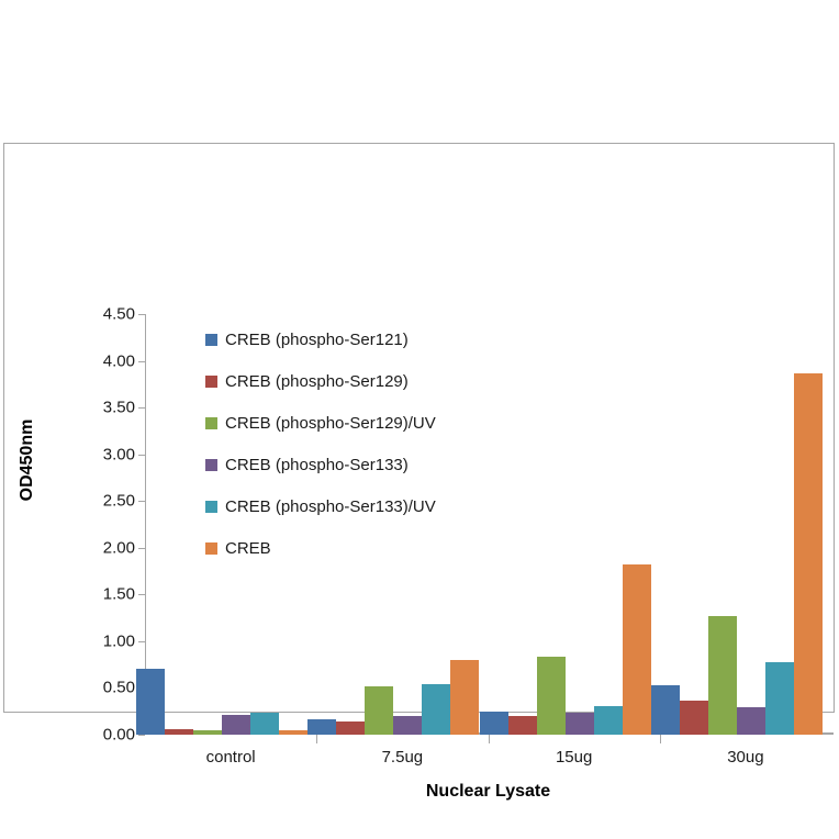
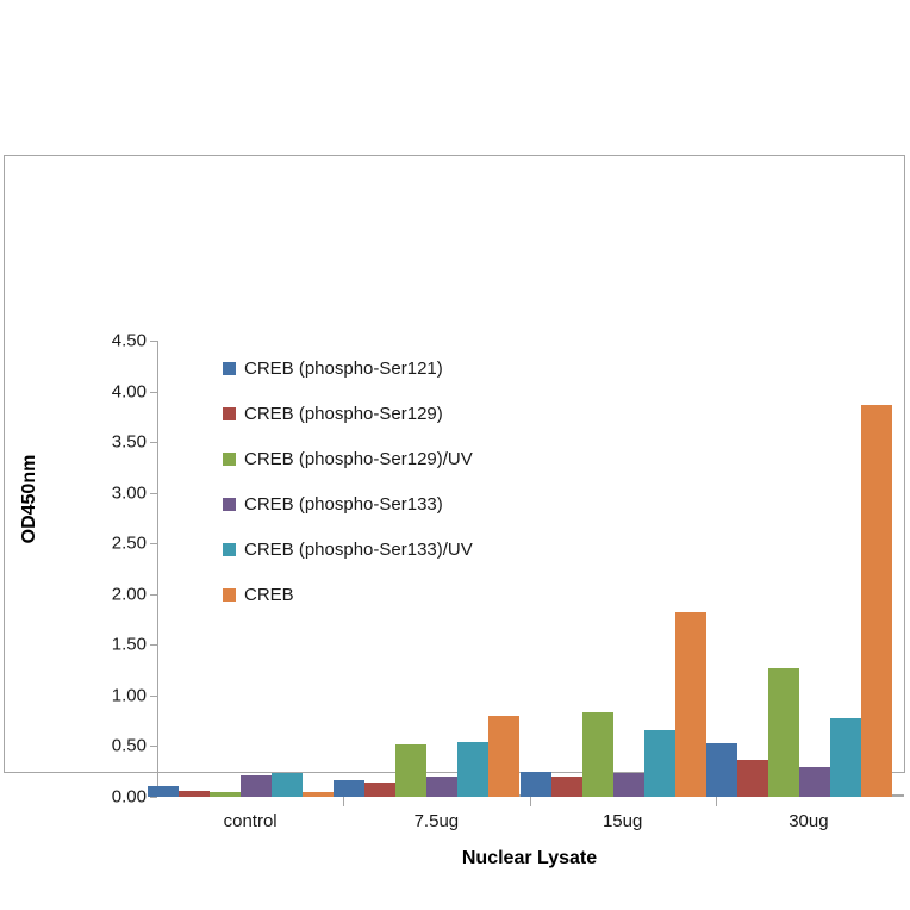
CREB (phospho-Ser121)/control: 0.7 -> 0.1
CREB (phospho-Ser133)/UV/15ug: 0.3 -> 0.7
